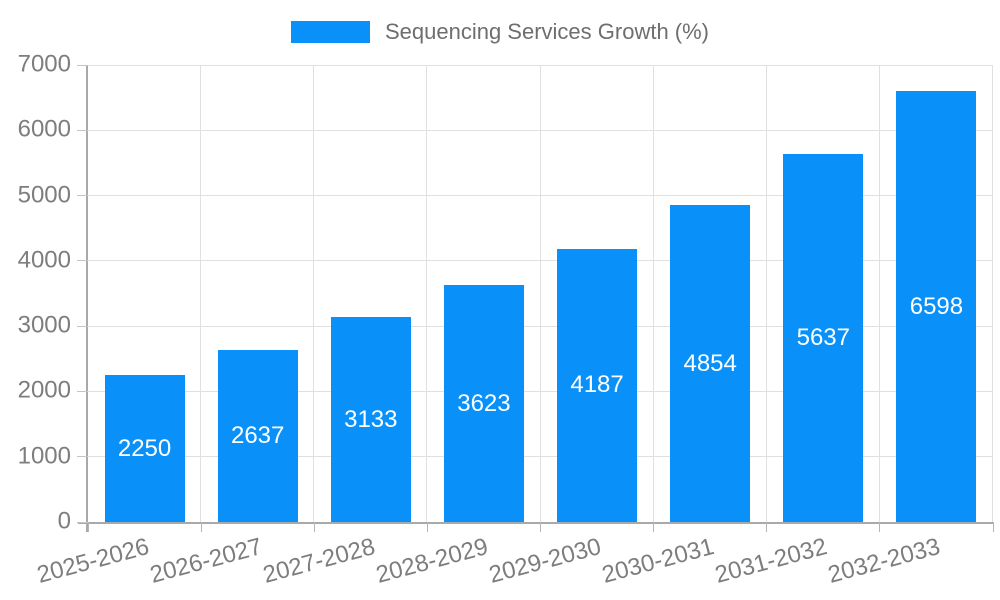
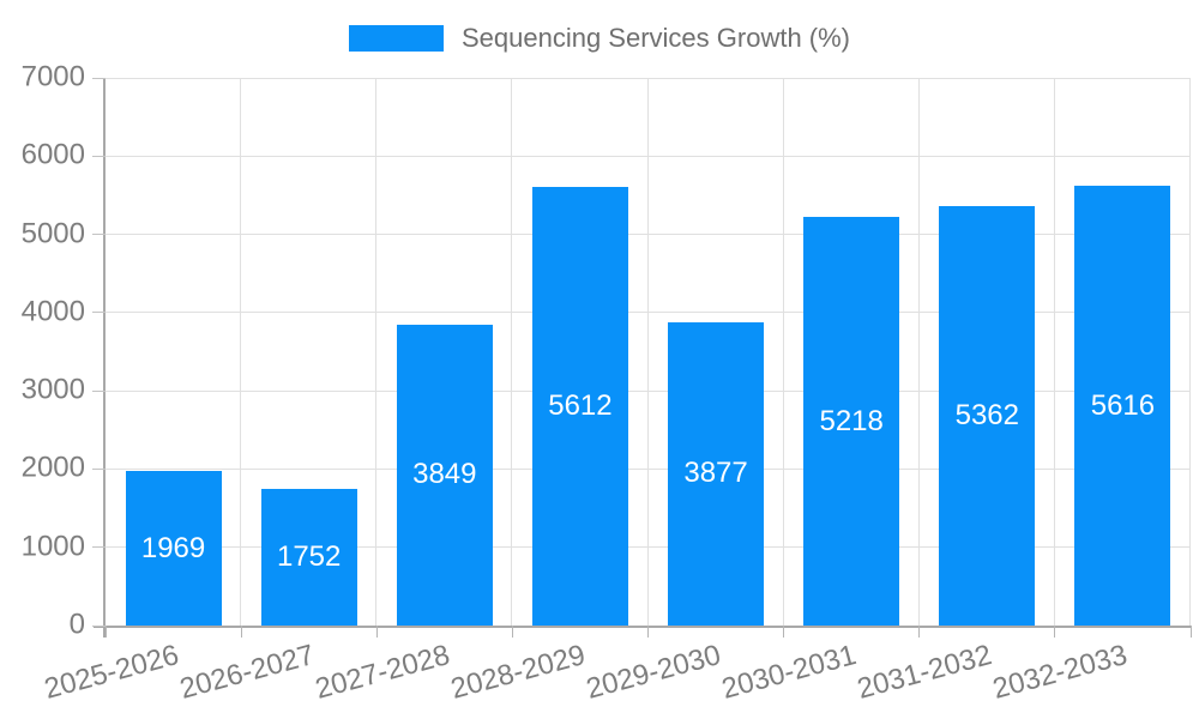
2025-2026: 2250 -> 1969
2026-2027: 2637 -> 1752
2027-2028: 3133 -> 3849
2028-2029: 3623 -> 5612
2029-2030: 4187 -> 3877
2030-2031: 4854 -> 5218
2031-2032: 5637 -> 5362
2032-2033: 6598 -> 5616
